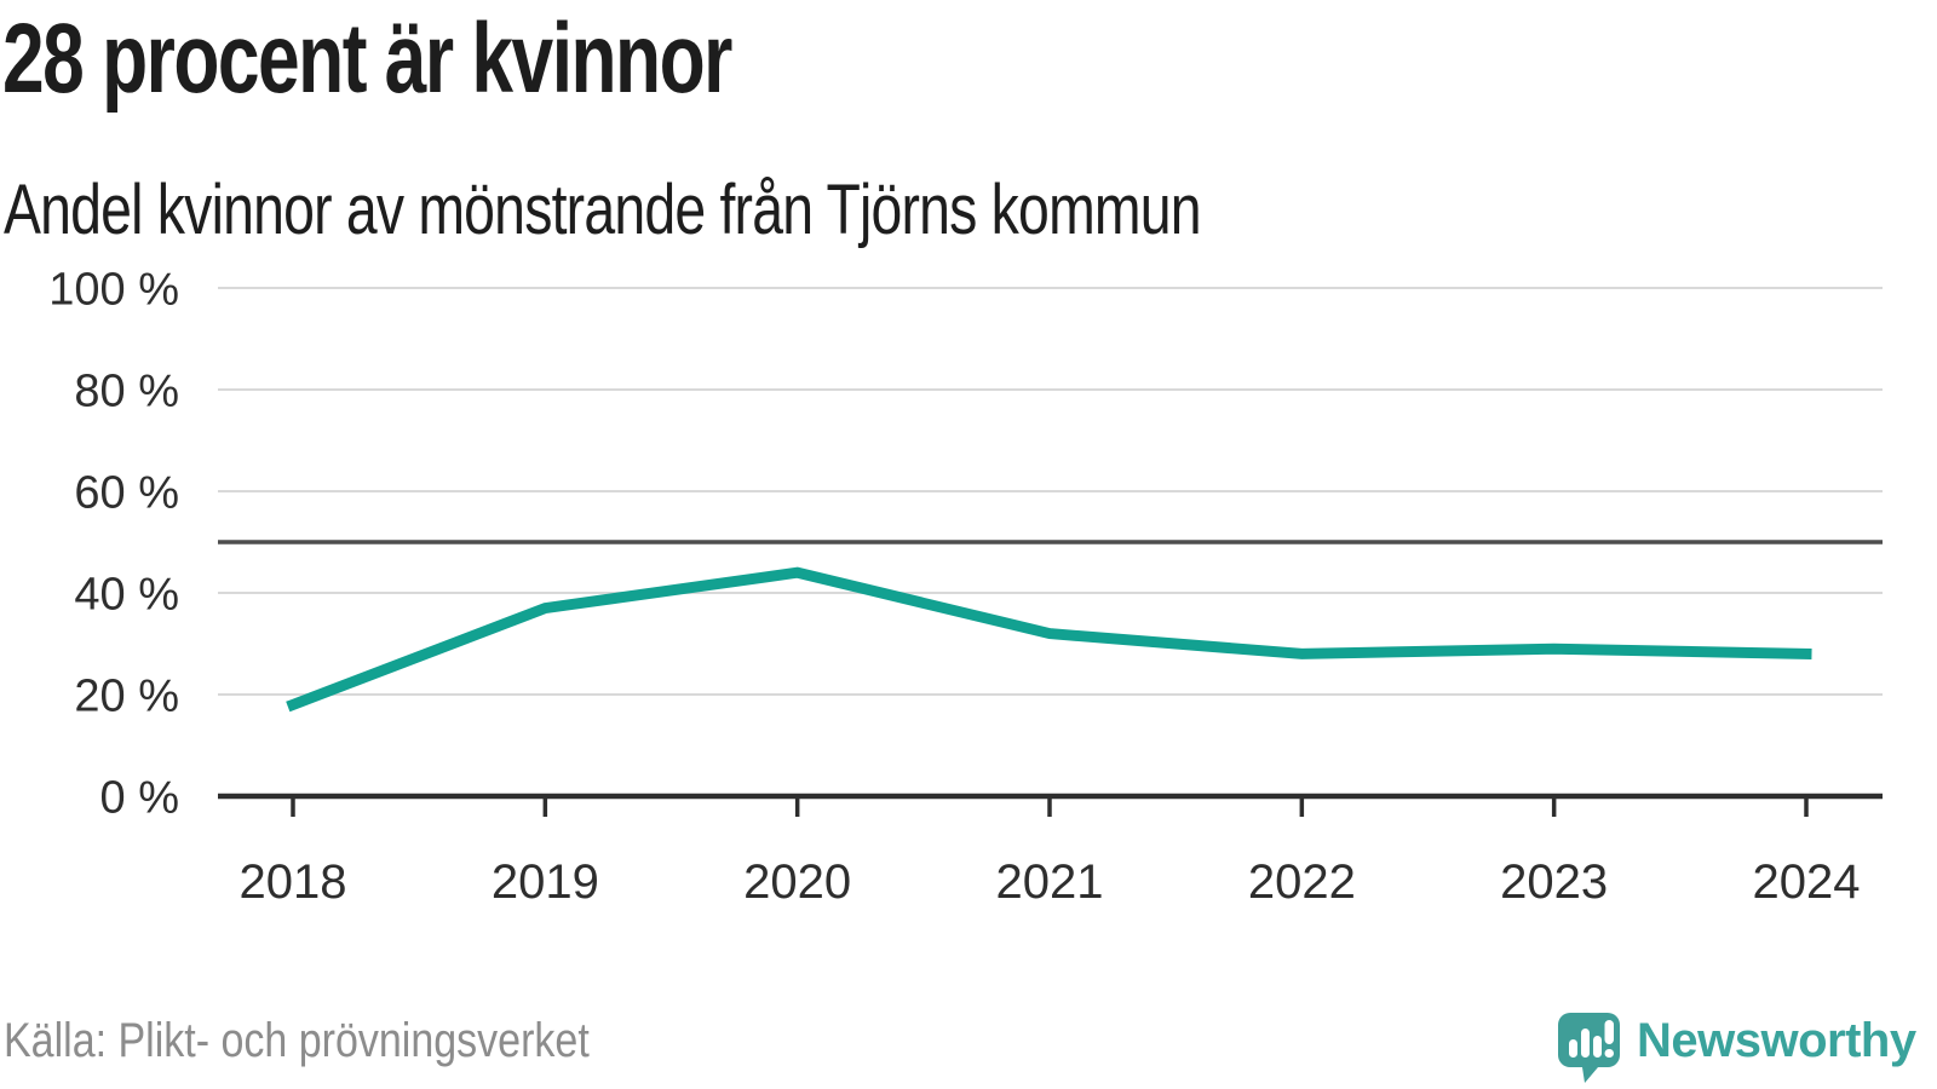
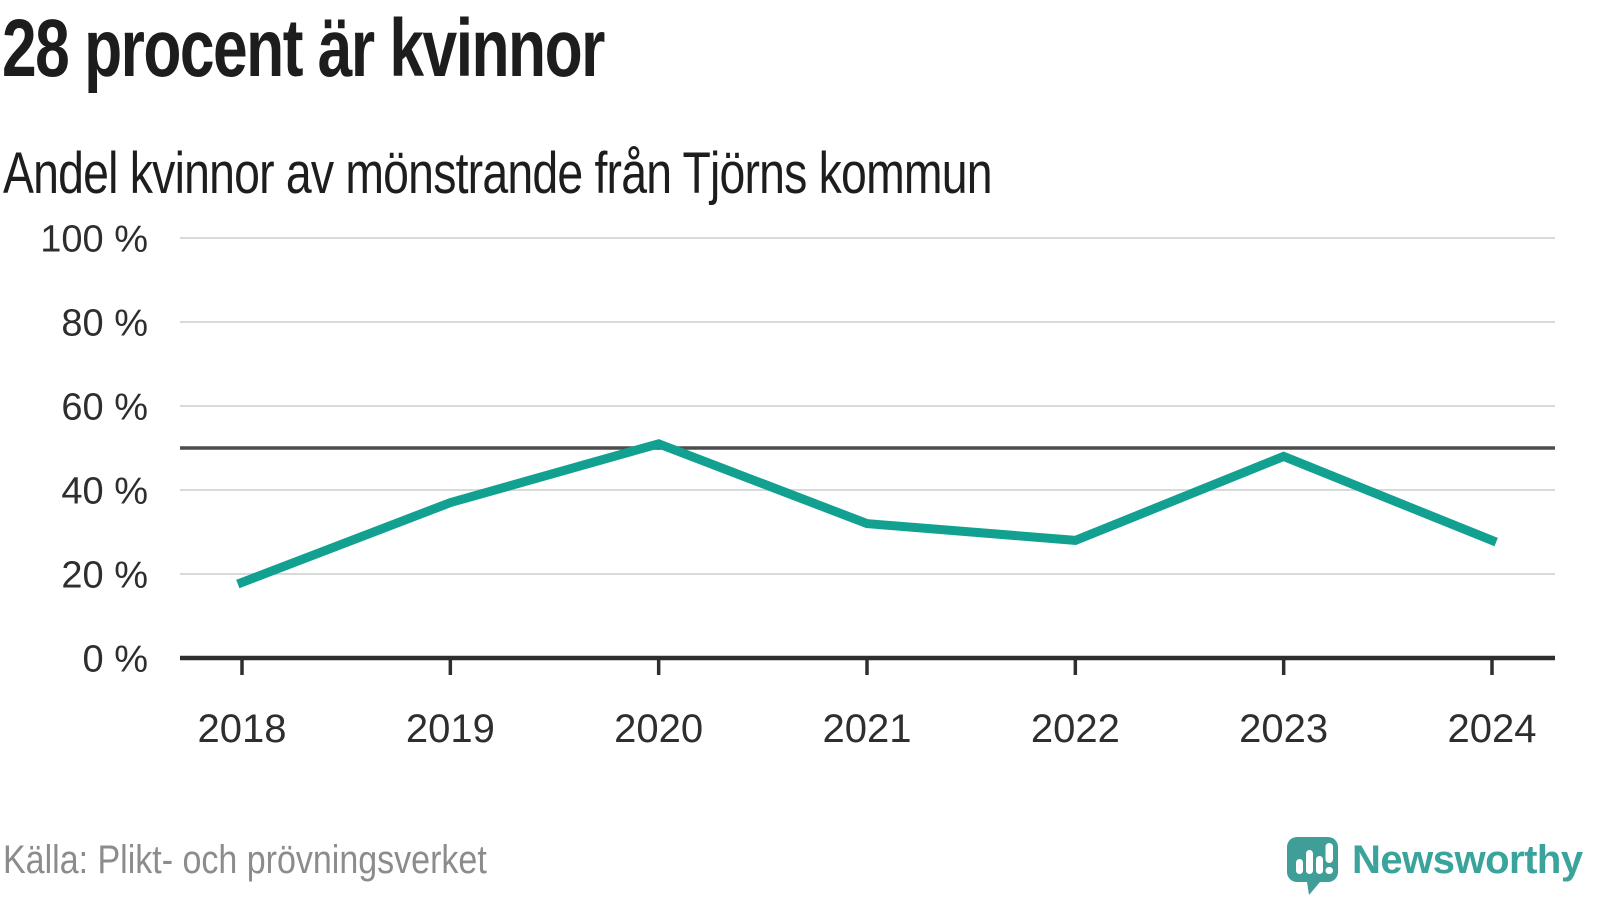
2020: 44% -> 51%
2023: 29% -> 48%
